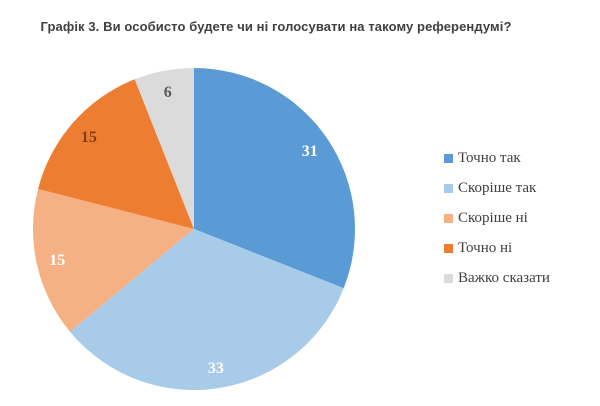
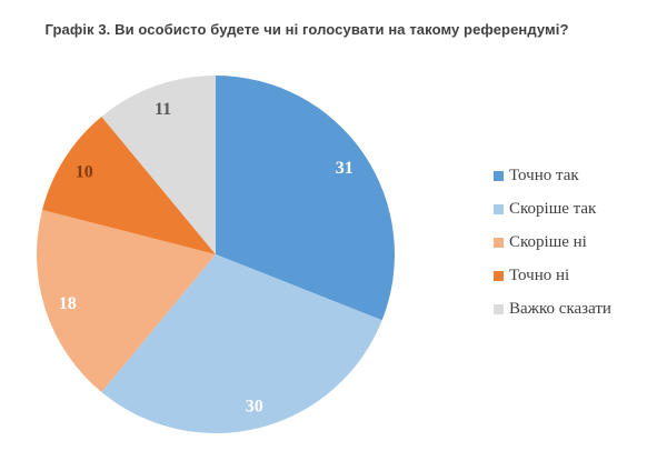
Скоріше так: 33 -> 30
Скоріше ні: 15 -> 18
Точно ні: 15 -> 10
Важко сказати: 6 -> 11
